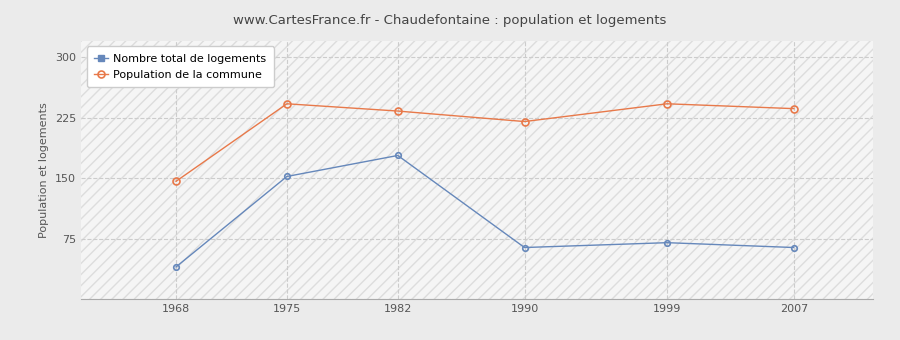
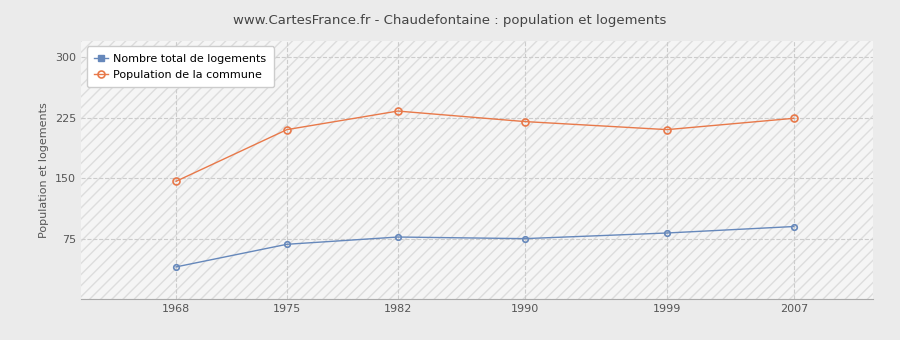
Nombre total de logements/1975: 152 -> 68
Population de la commune/1975: 242 -> 210
Nombre total de logements/1982: 178 -> 77
Nombre total de logements/1990: 64 -> 75
Nombre total de logements/1999: 70 -> 82
Population de la commune/1999: 242 -> 210
Nombre total de logements/2007: 64 -> 90
Population de la commune/2007: 236 -> 224
